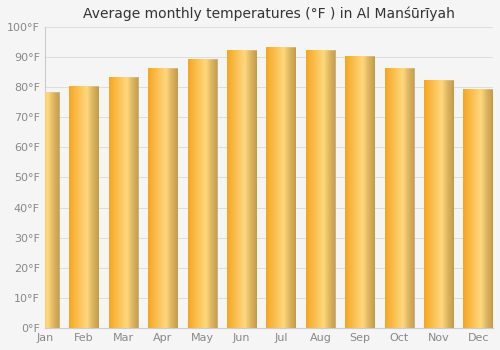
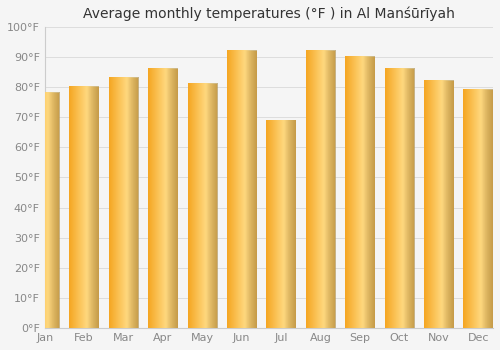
May: 89°F -> 81°F
Jul: 93°F -> 69°F
